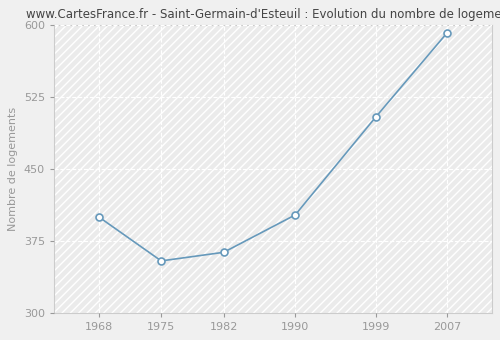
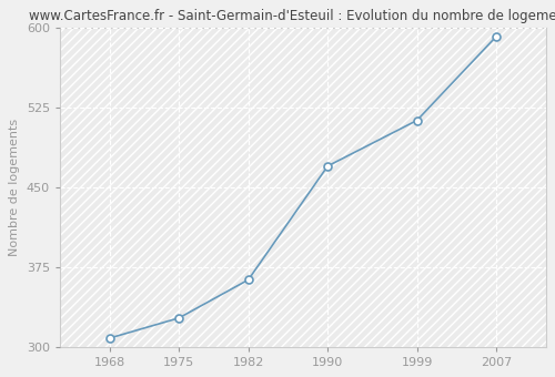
1968: 400 -> 308
1975: 354 -> 327
1990: 402 -> 470
1999: 504 -> 513
